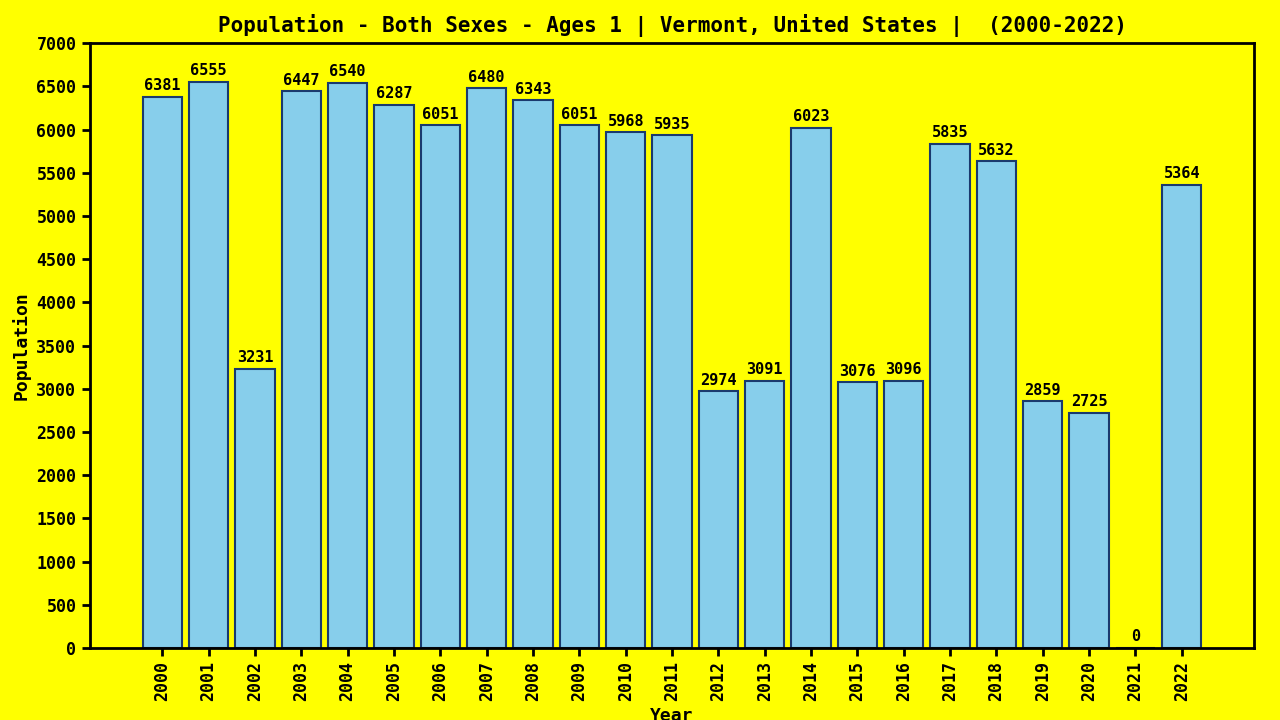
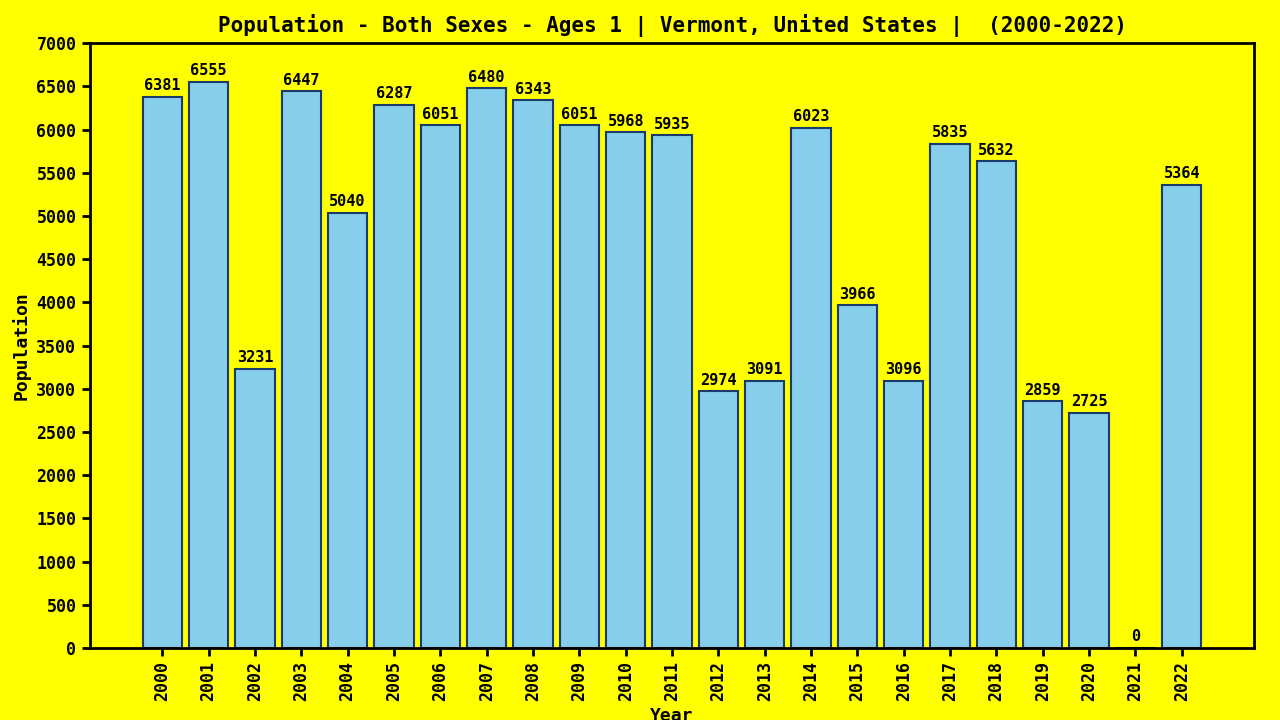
2004: 6540 -> 5040
2015: 3076 -> 3966
